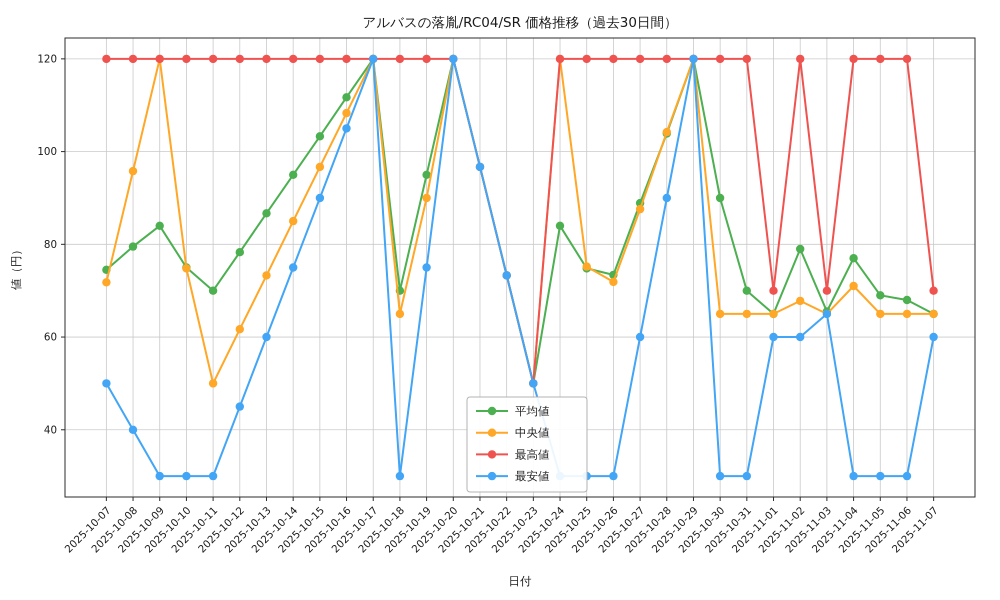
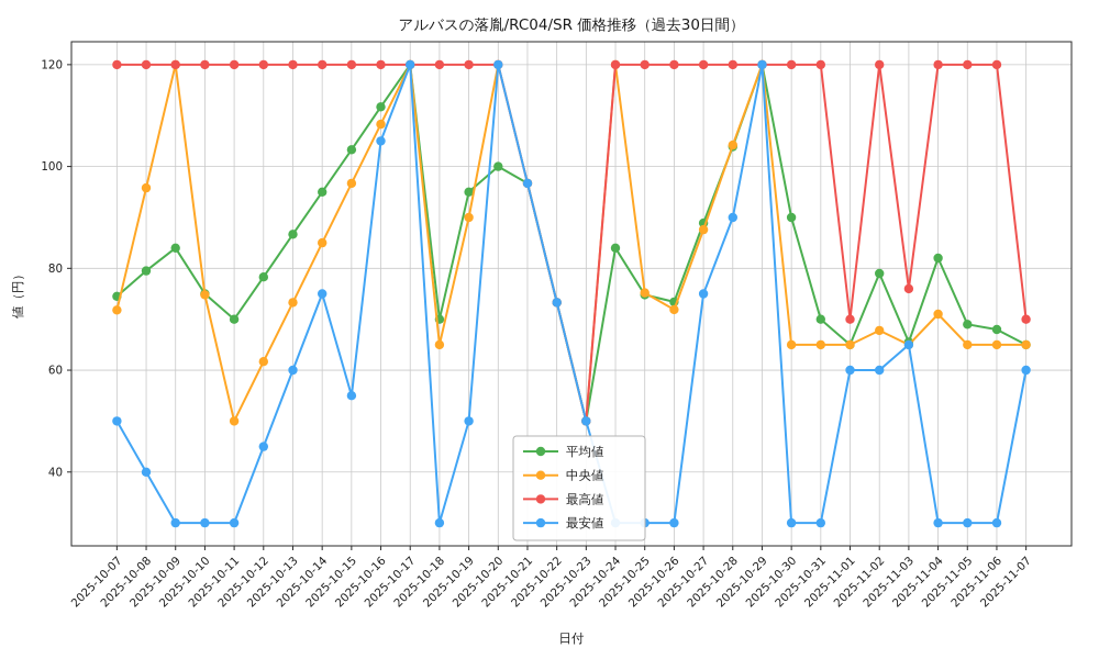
最安値/2025-10-15: 90 -> 55
最安値/2025-10-19: 75 -> 50
平均値/2025-10-20: 120 -> 100
最安値/2025-10-27: 60 -> 75
最高値/2025-11-03: 70 -> 76
平均値/2025-11-04: 77 -> 82
